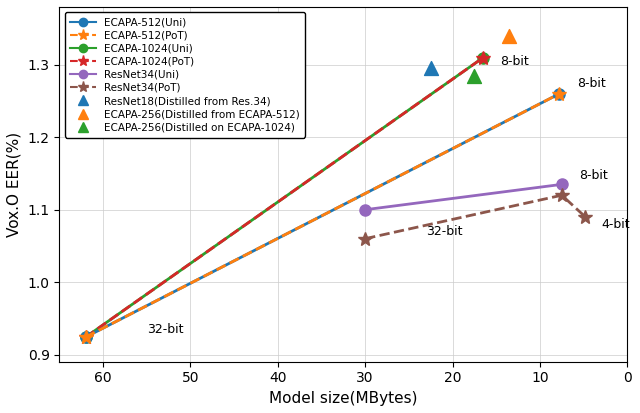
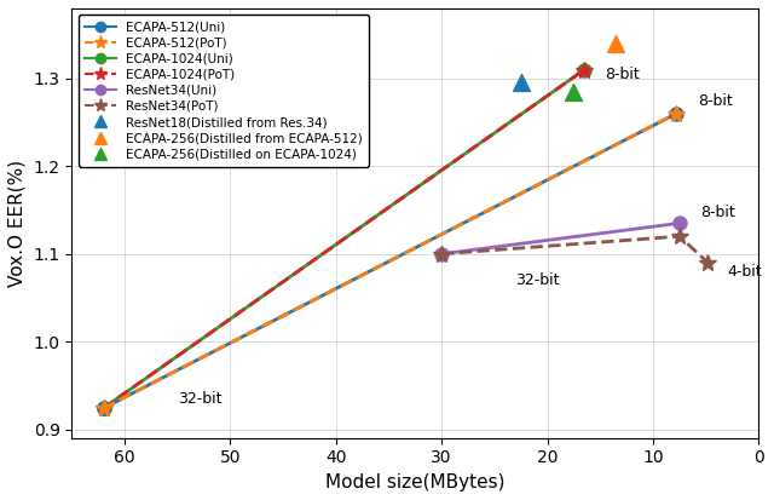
ResNet34(PoT)/30: 1.06 -> 1.10
